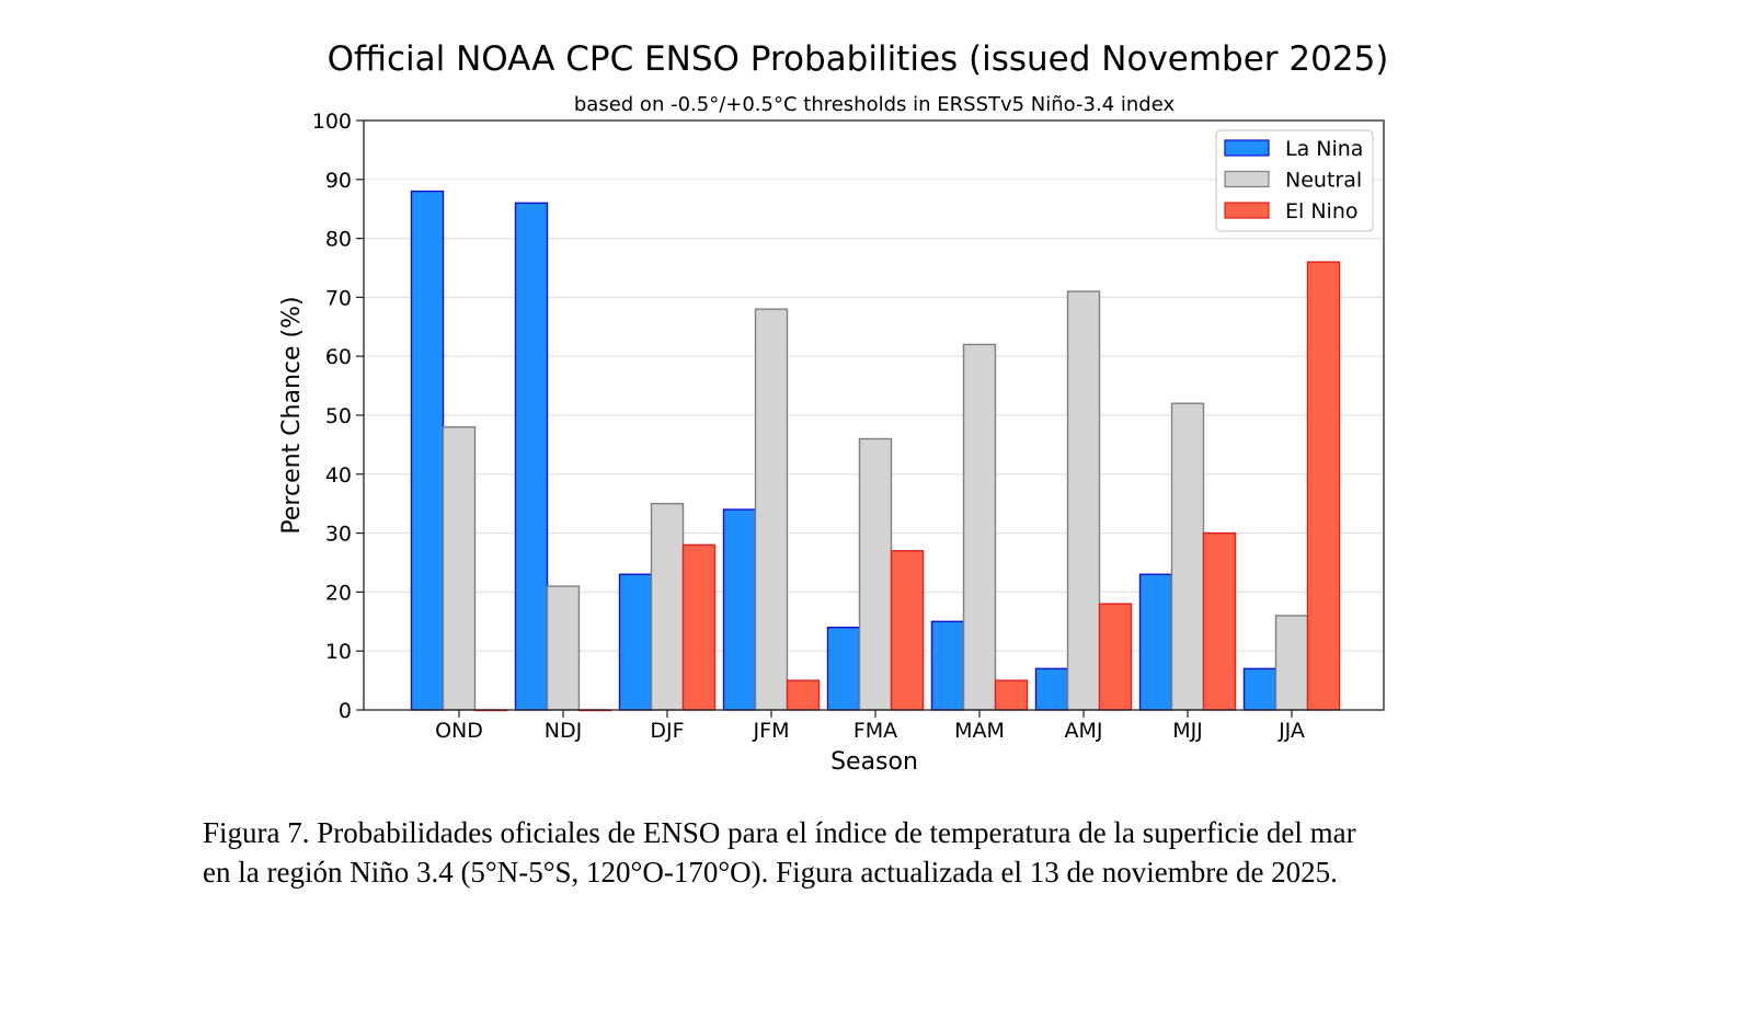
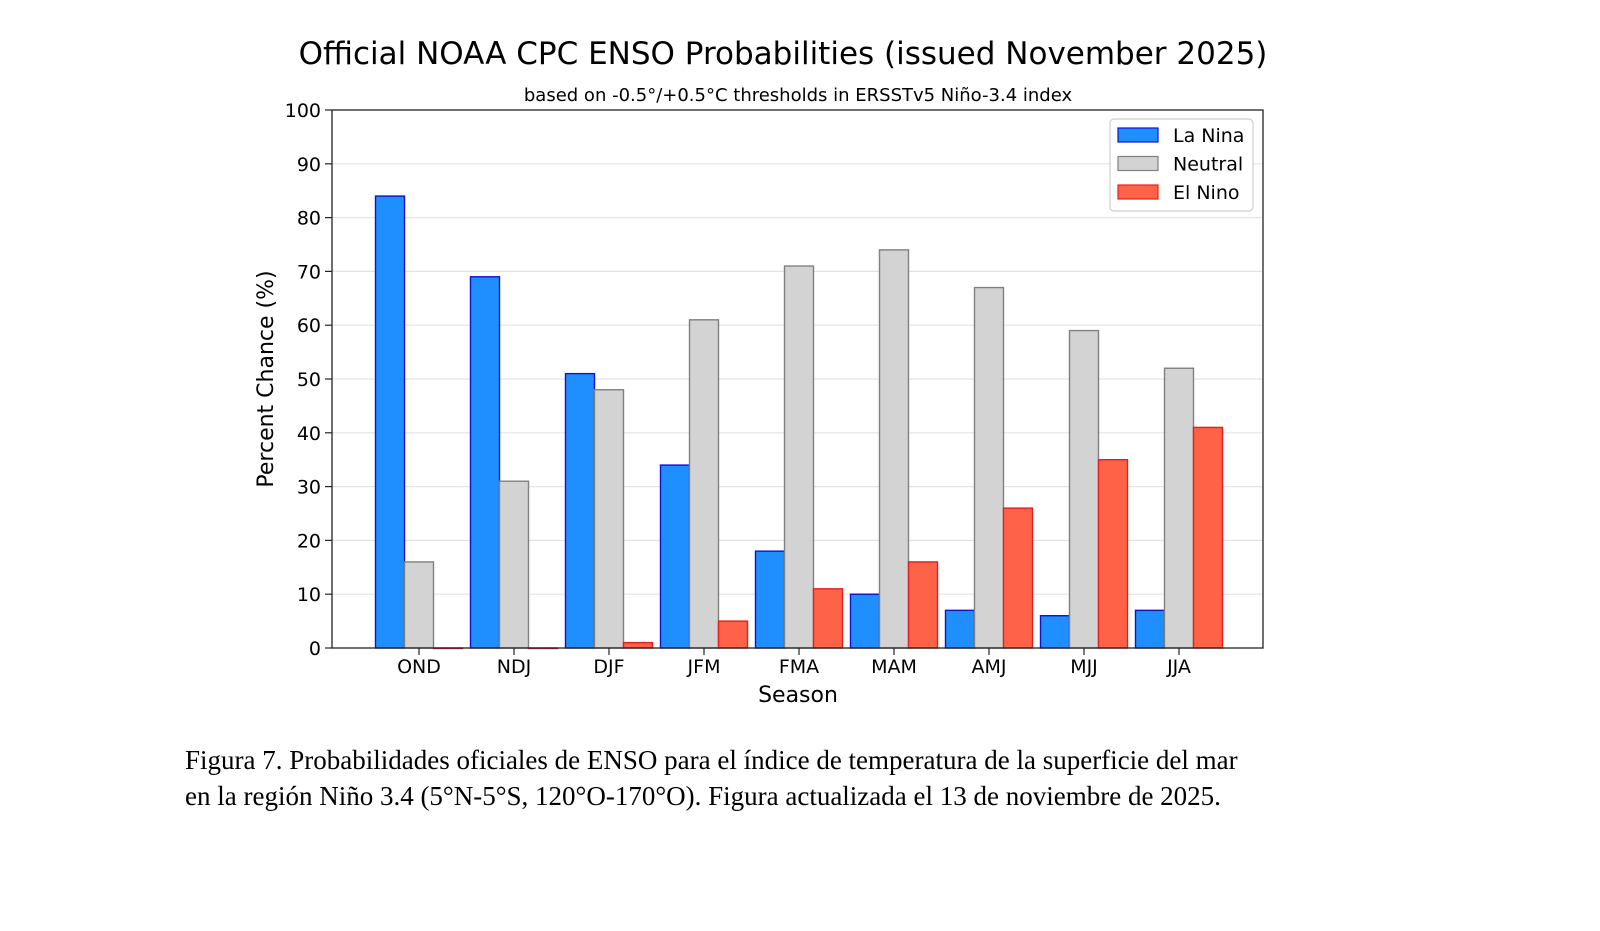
La Nina/OND: 88 -> 84
Neutral/OND: 48 -> 16
La Nina/NDJ: 86 -> 69
Neutral/NDJ: 21 -> 31
La Nina/DJF: 23 -> 51
Neutral/DJF: 35 -> 48
El Nino/DJF: 28 -> 1
Neutral/JFM: 68 -> 61
La Nina/FMA: 14 -> 18
Neutral/FMA: 46 -> 71
El Nino/FMA: 27 -> 11
La Nina/MAM: 15 -> 10
Neutral/MAM: 62 -> 74
El Nino/MAM: 5 -> 16
Neutral/AMJ: 71 -> 67
El Nino/AMJ: 18 -> 26
La Nina/MJJ: 23 -> 6
Neutral/MJJ: 52 -> 59
El Nino/MJJ: 30 -> 35
Neutral/JJA: 16 -> 52
El Nino/JJA: 76 -> 41
